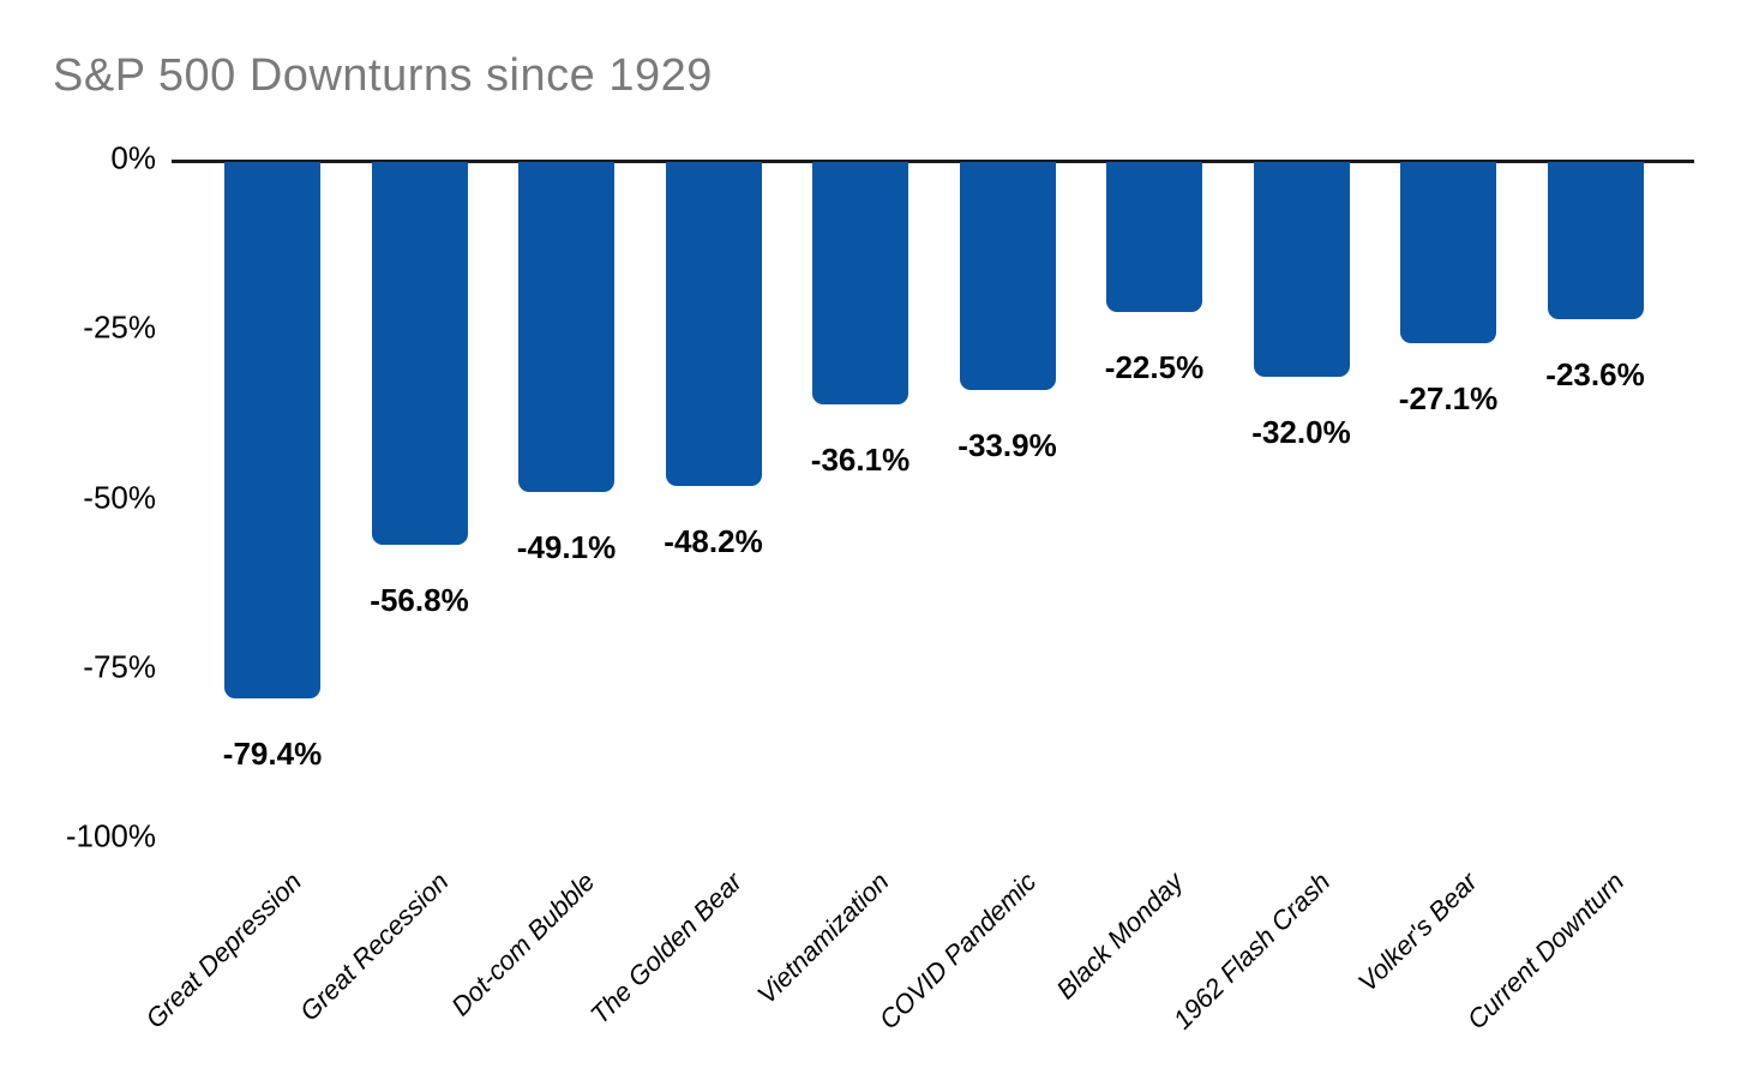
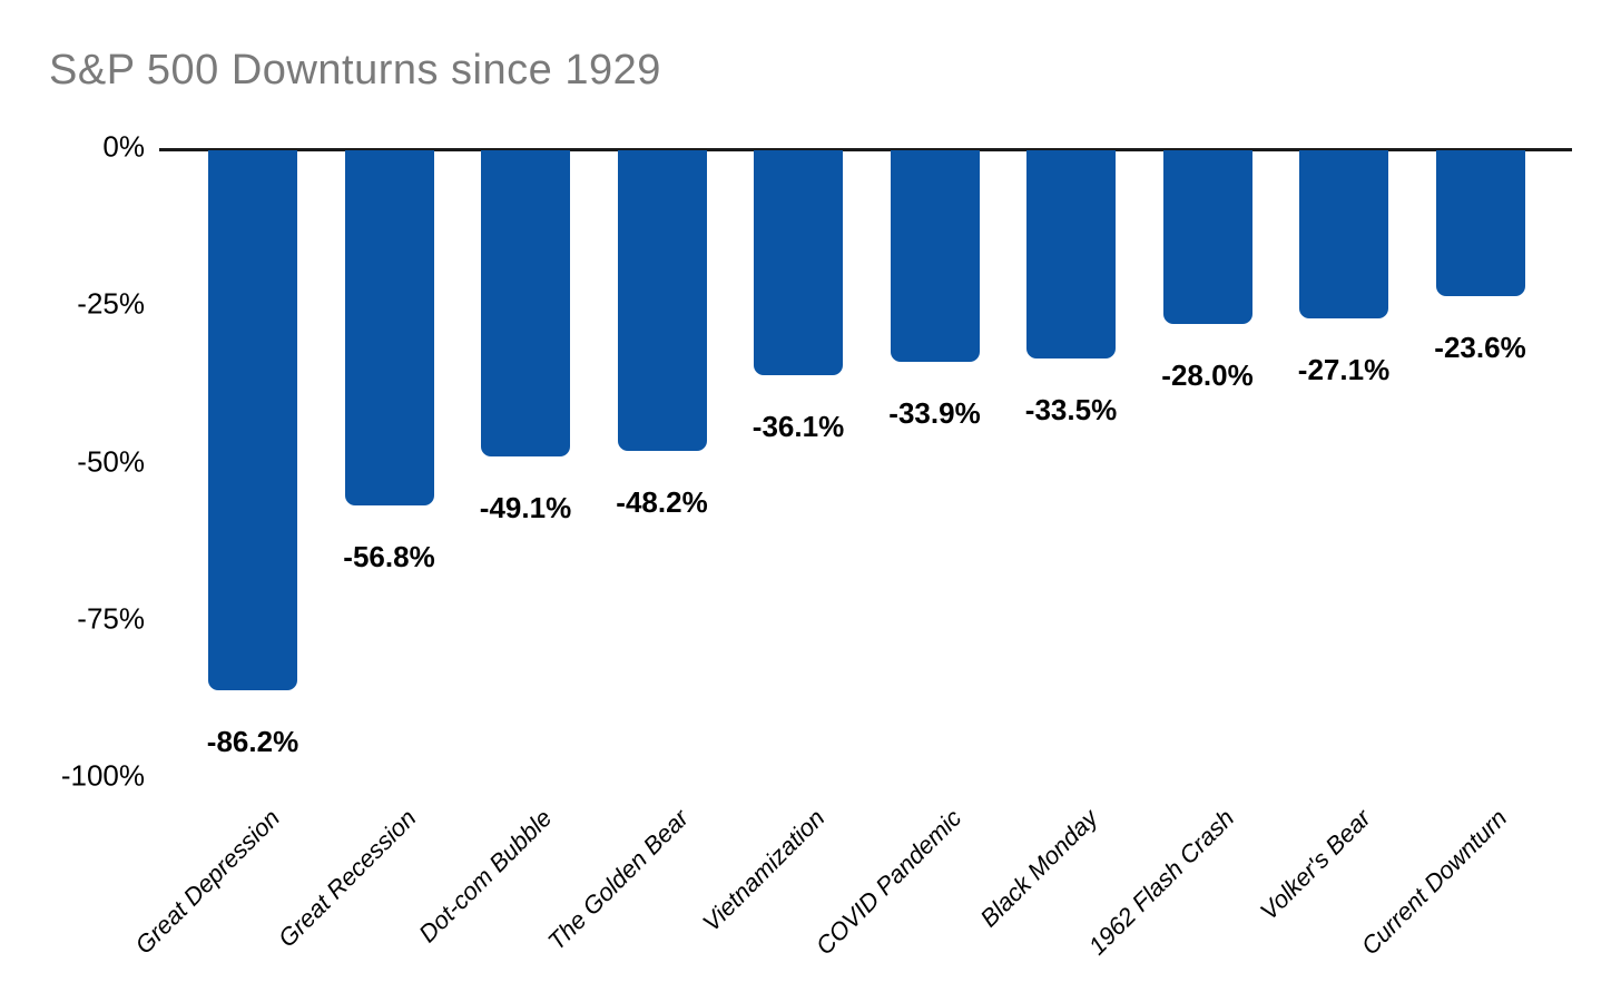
Great Depression: -79.4% -> -86.2%
Black Monday: -22.5% -> -33.5%
1962 Flash Crash: -32.0% -> -28.0%
